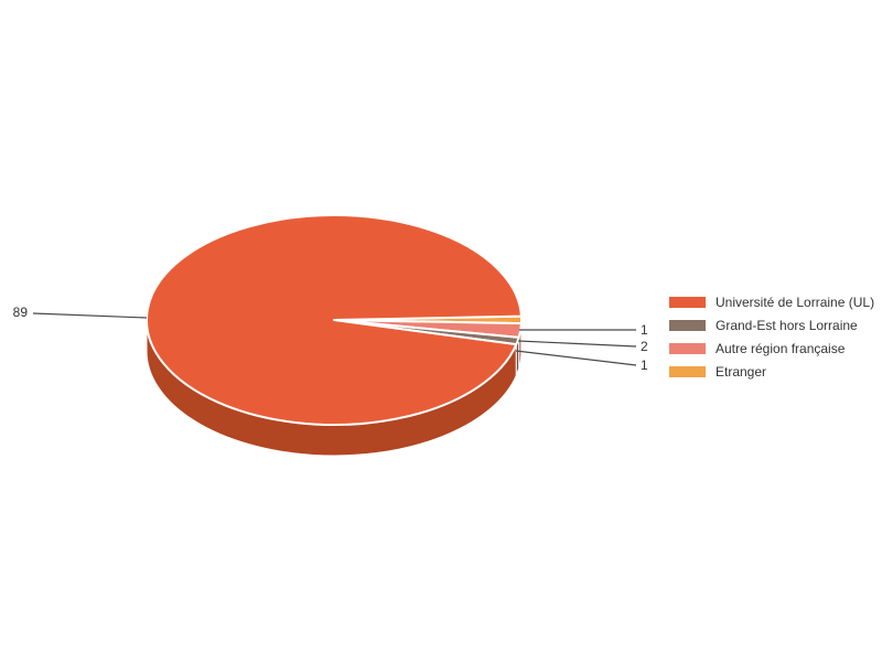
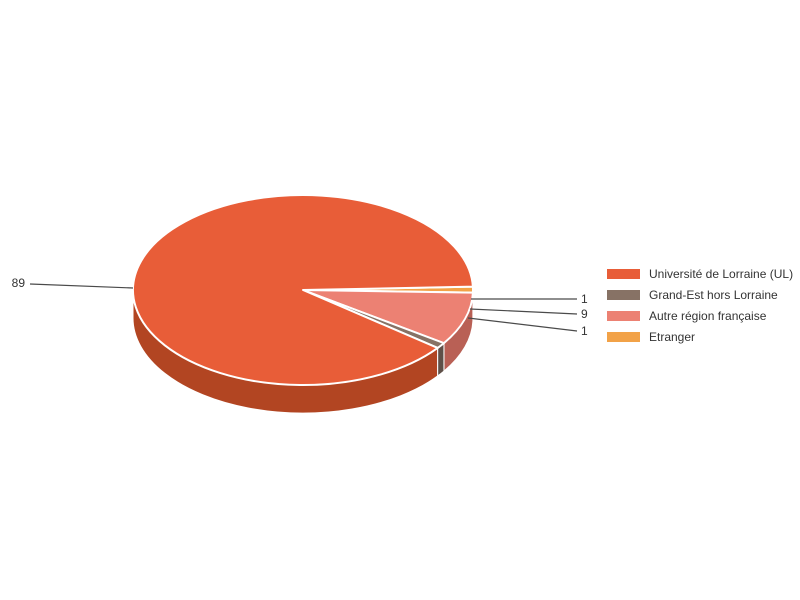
Autre région française: 2 -> 9
